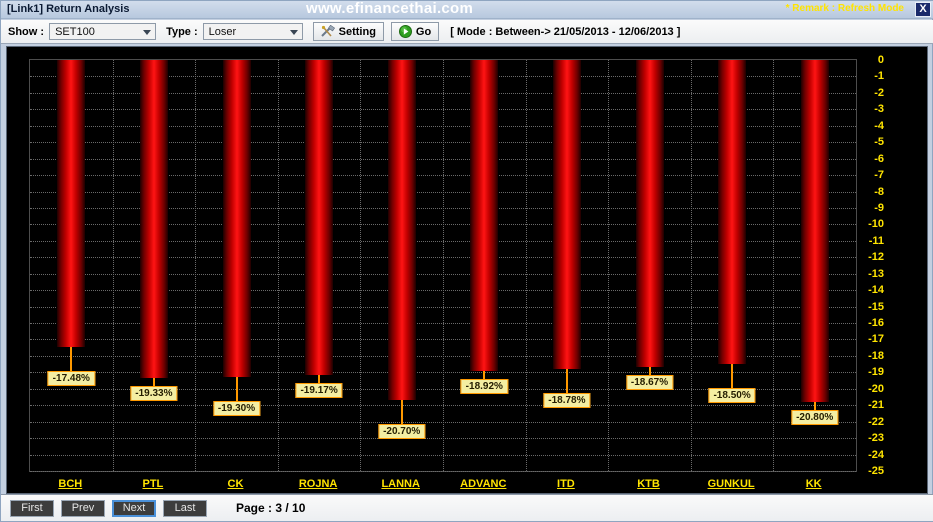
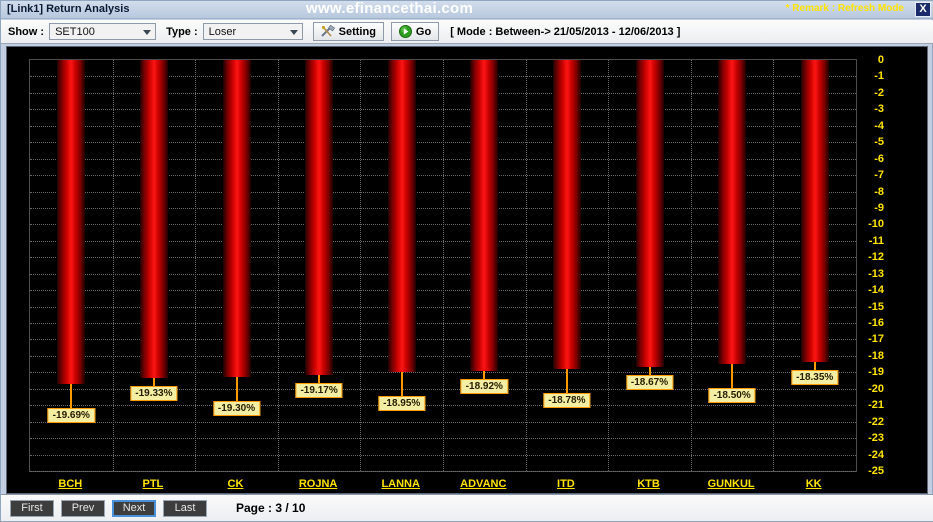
BCH: -17.48% -> -19.69%
LANNA: -20.70% -> -18.95%
KK: -20.80% -> -18.35%
